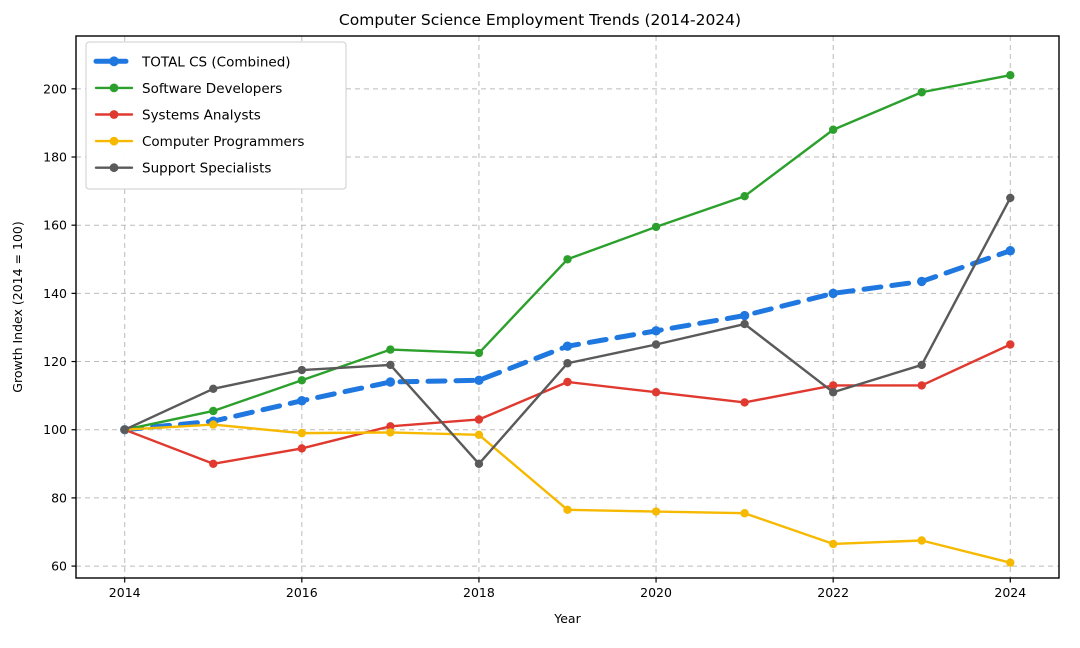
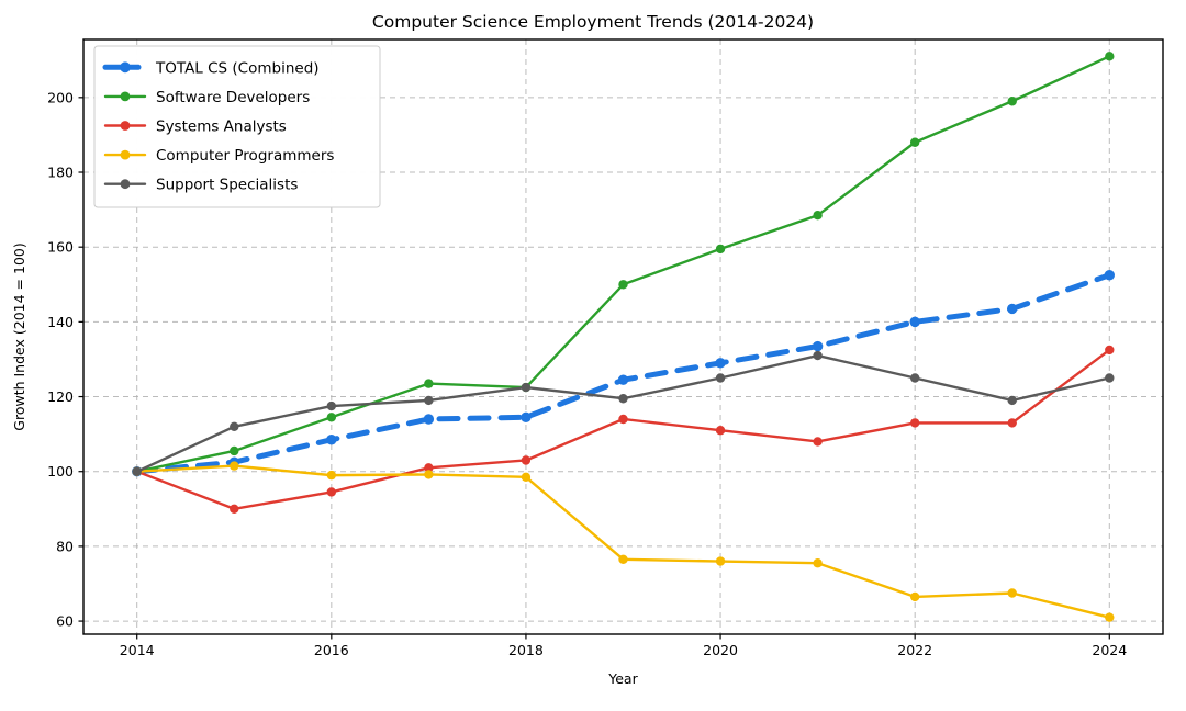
Support Specialists/2018: 90 -> 122
Support Specialists/2022: 111 -> 125
Software Developers/2024: 204 -> 211
Systems Analysts/2024: 125 -> 132
Support Specialists/2024: 168 -> 125
